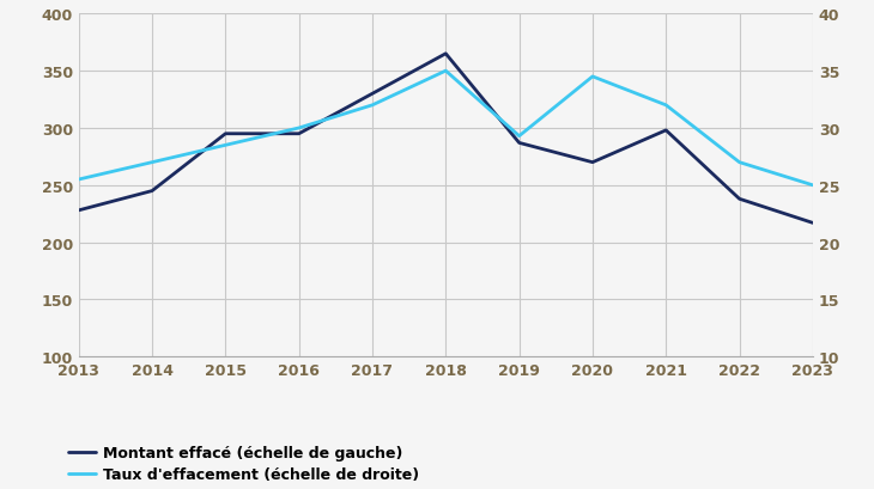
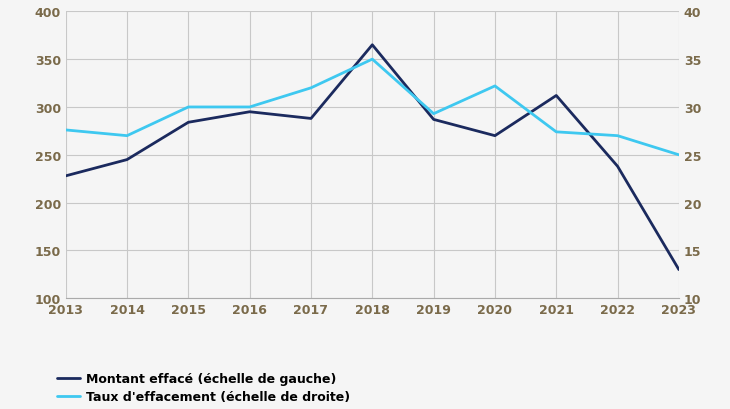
Taux d'effacement (échelle de droite)/2013: 25.5 -> 27.6
Montant effacé (échelle de gauche)/2015: 295 -> 284
Taux d'effacement (échelle de droite)/2015: 28.5 -> 30.0
Montant effacé (échelle de gauche)/2017: 330 -> 288
Taux d'effacement (échelle de droite)/2020: 34.5 -> 32.2
Montant effacé (échelle de gauche)/2021: 298 -> 312
Taux d'effacement (échelle de droite)/2021: 32.0 -> 27.4
Montant effacé (échelle de gauche)/2023: 217 -> 130
